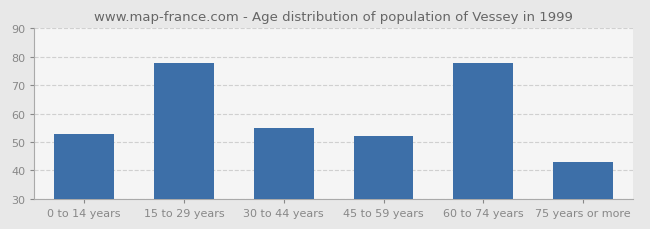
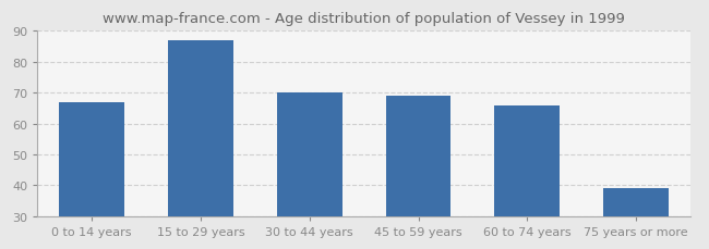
0 to 14 years: 53 -> 67
15 to 29 years: 78 -> 87
30 to 44 years: 55 -> 70
45 to 59 years: 52 -> 69
60 to 74 years: 78 -> 66
75 years or more: 43 -> 39
